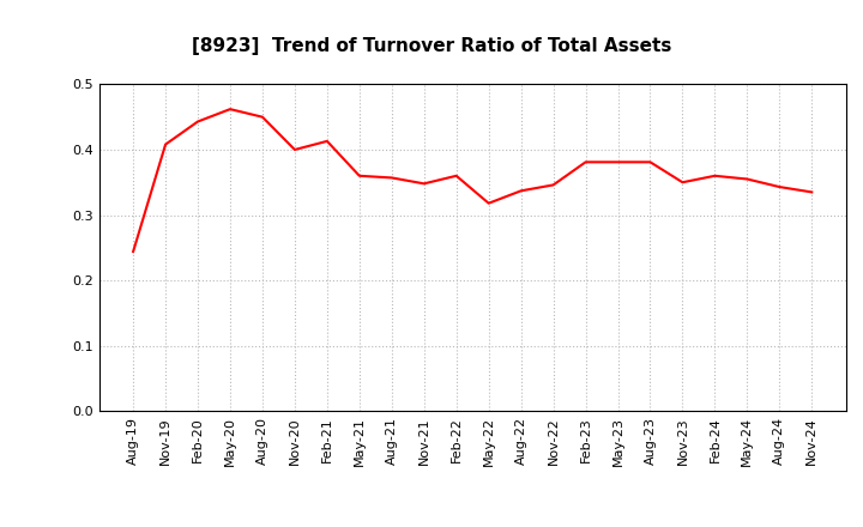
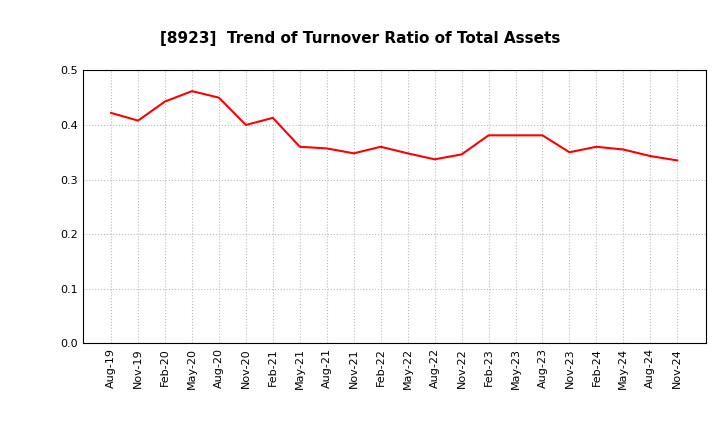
Aug-19: 0.244 -> 0.422
May-22: 0.318 -> 0.348
